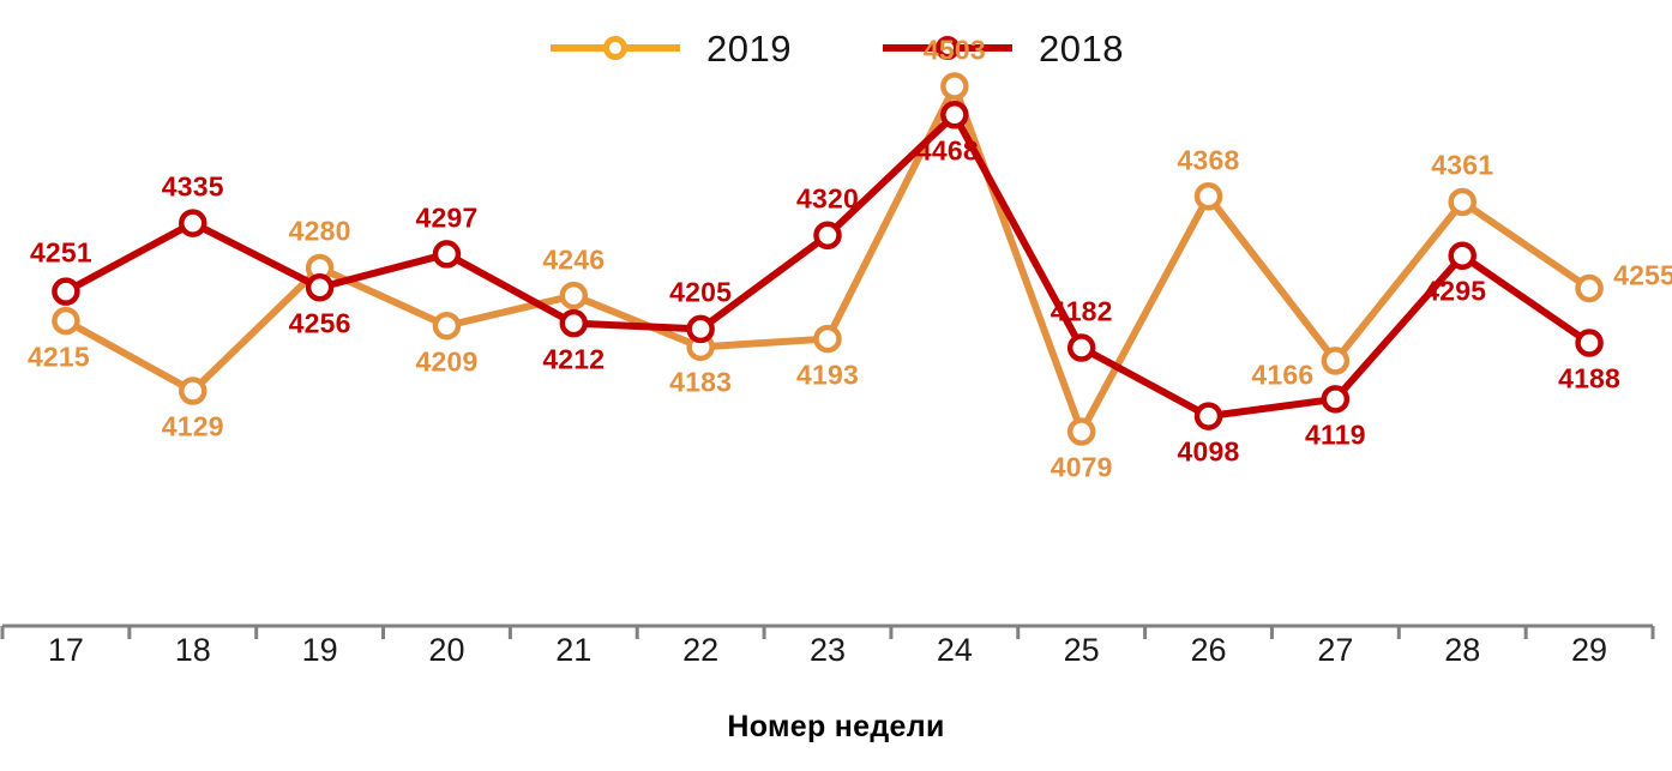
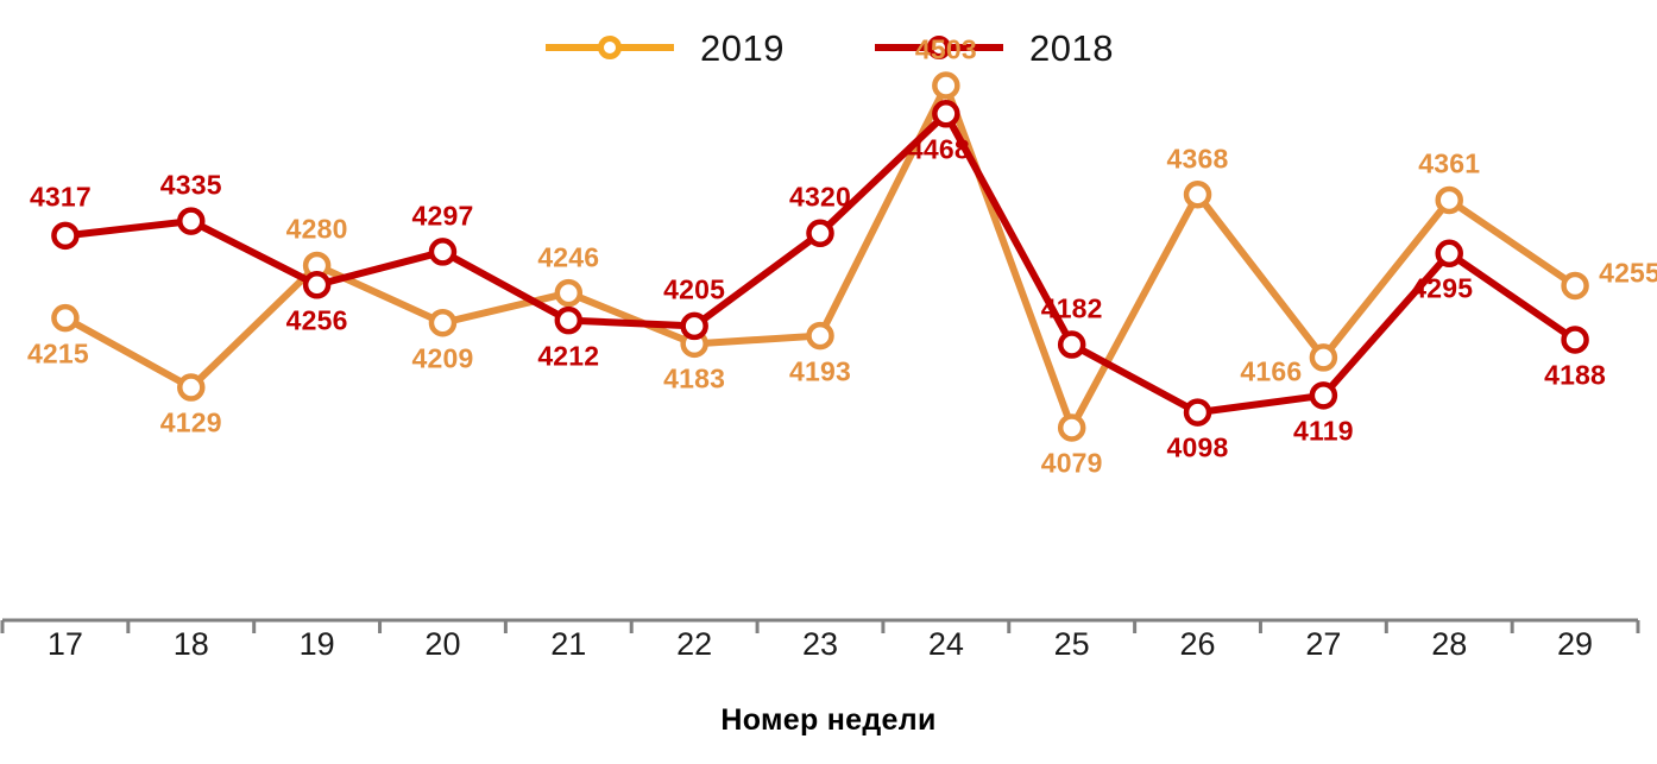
2018/17: 4251 -> 4317
